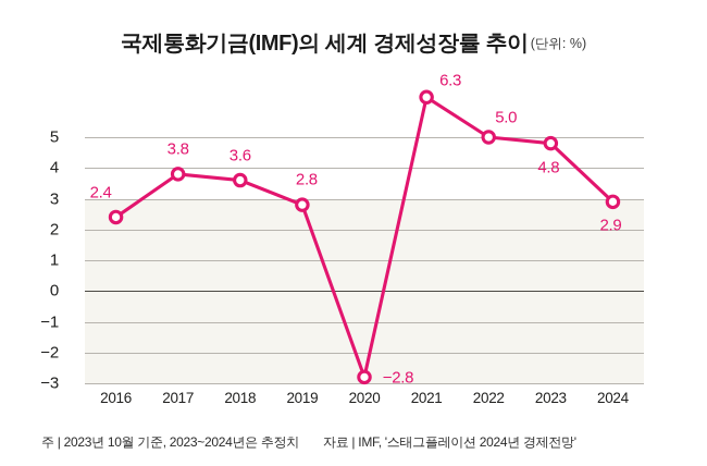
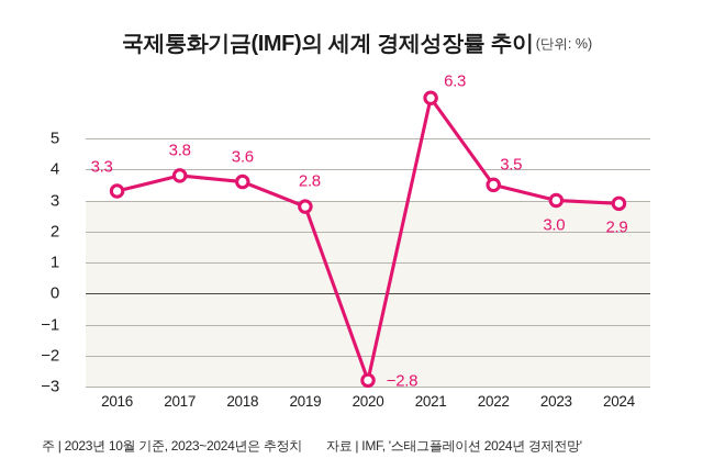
2016: 2.4 -> 3.3
2022: 5.0 -> 3.5
2023: 4.8 -> 3.0
